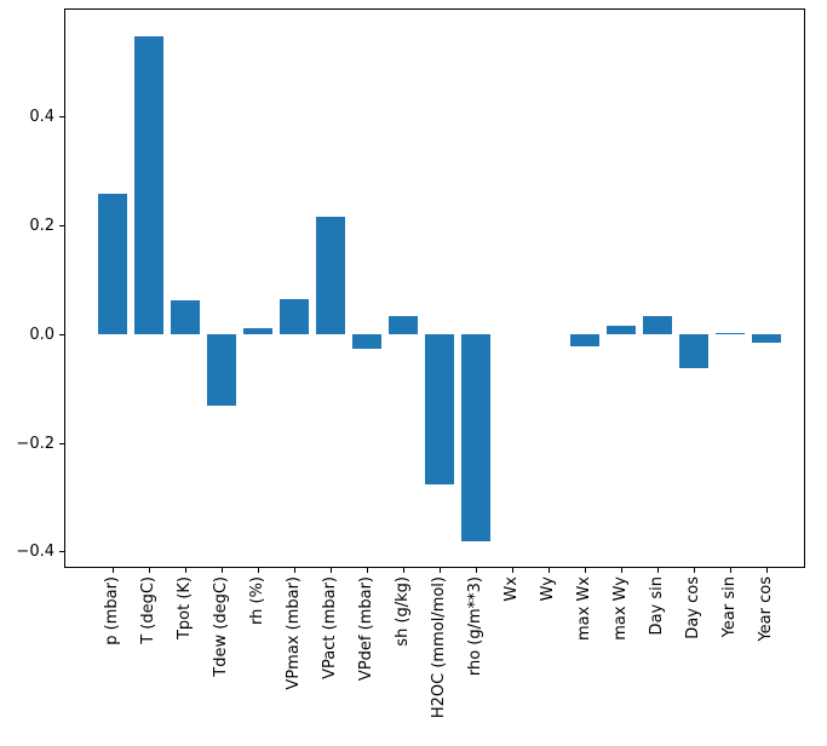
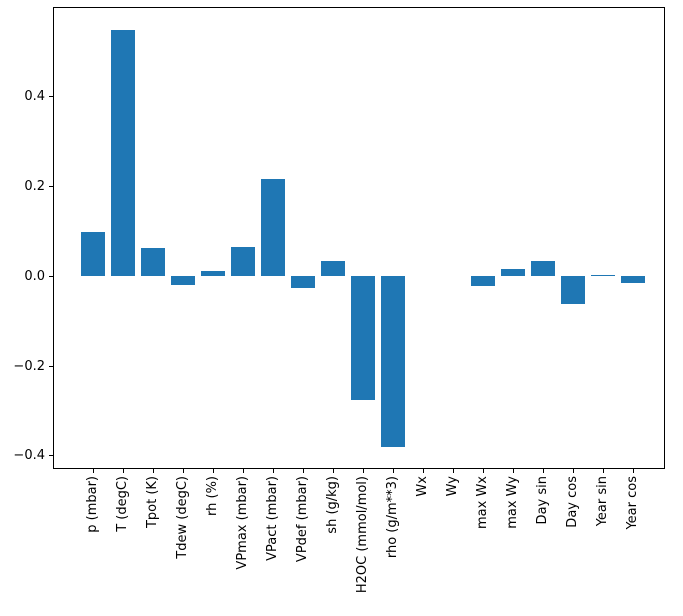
p (mbar): 0.26 -> 0.10
Tdew (degC): -0.13 -> -0.02
